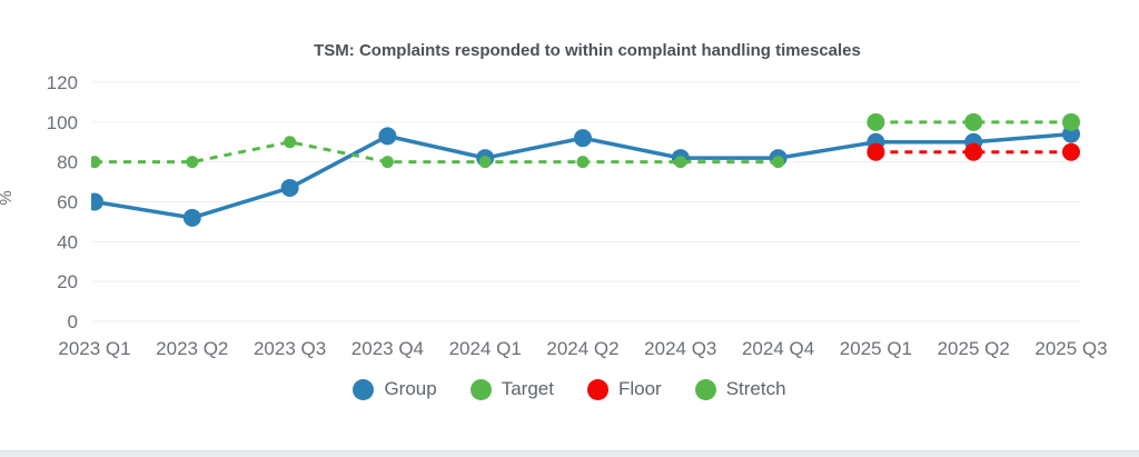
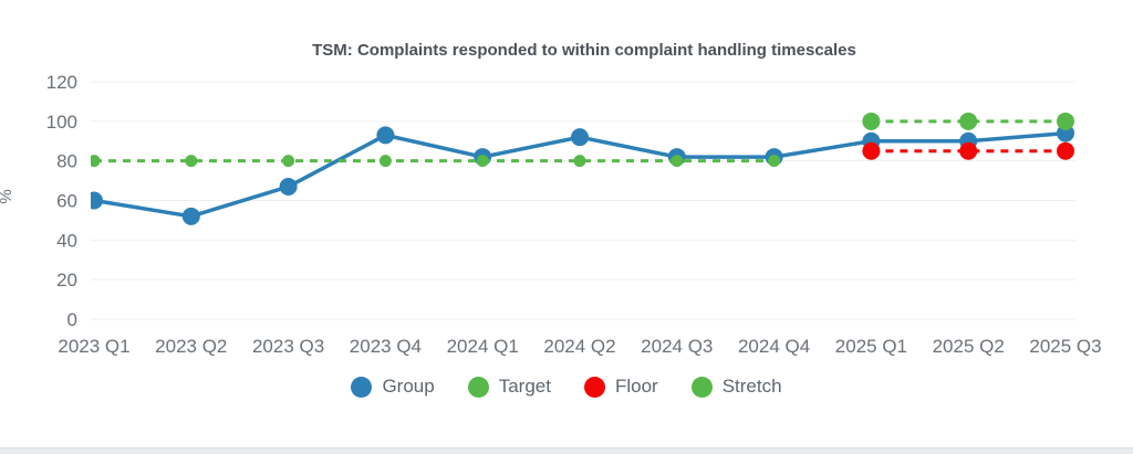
Target/2023 Q3: 90 -> 80
